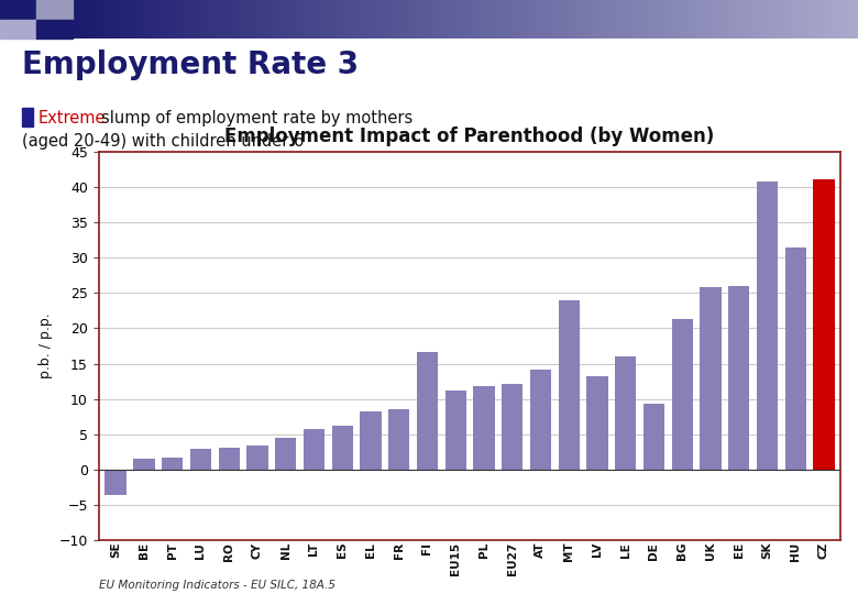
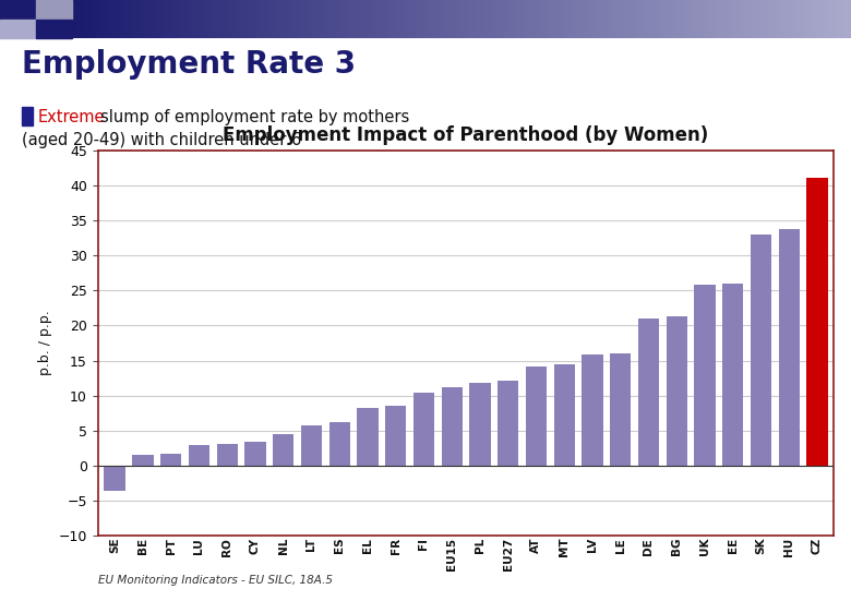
FI: 16.6 -> 10.5
MT: 24.0 -> 14.5
LV: 13.2 -> 15.8
DE: 9.4 -> 21.0
SK: 40.8 -> 33.0
HU: 31.4 -> 33.8
